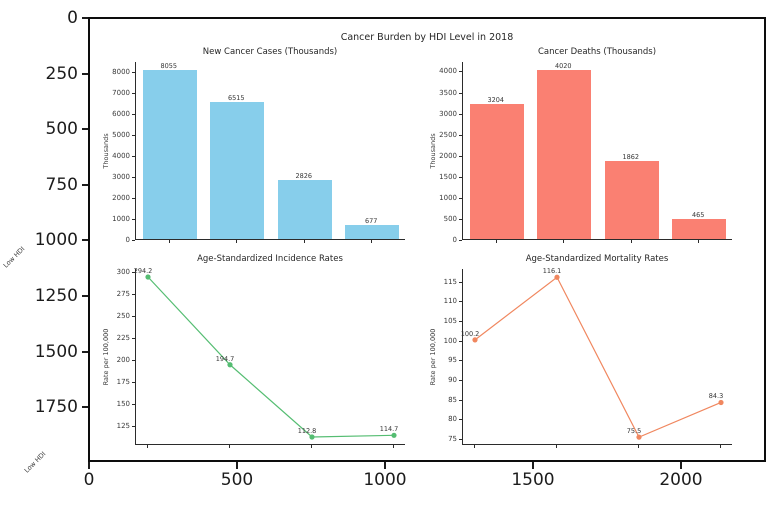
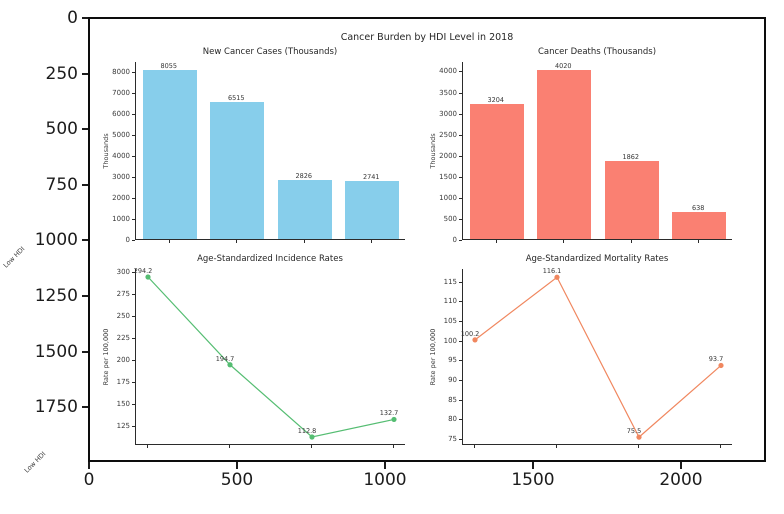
New Cancer Cases (Thousands)/Low HDI: 677 -> 2741
Cancer Deaths (Thousands)/Low HDI: 465 -> 638
Age-Standardized Incidence Rates/Low HDI: 114.7 -> 132.7
Age-Standardized Mortality Rates/Low HDI: 84.3 -> 93.7
